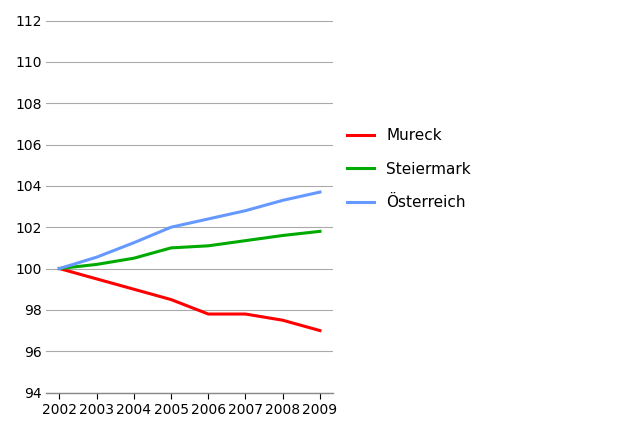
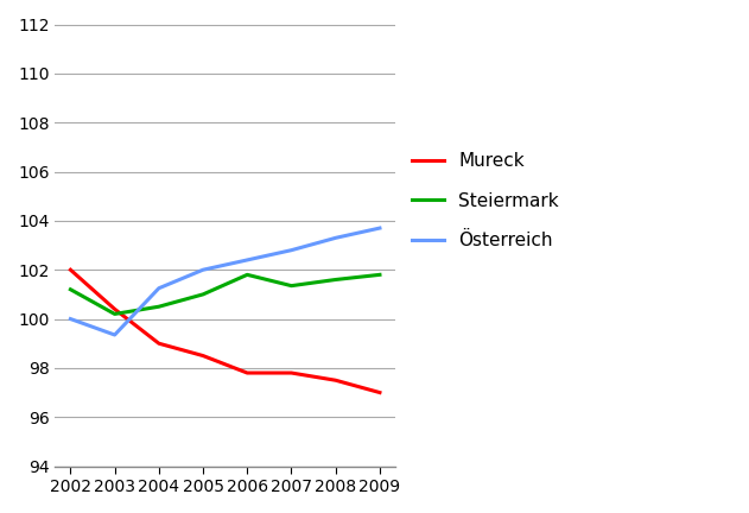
Mureck/2002: 100.0 -> 102.0
Steiermark/2002: 100.00 -> 101.20
Mureck/2003: 99.5 -> 100.4
Österreich/2003: 100.55 -> 99.35
Steiermark/2006: 101.10 -> 101.80
